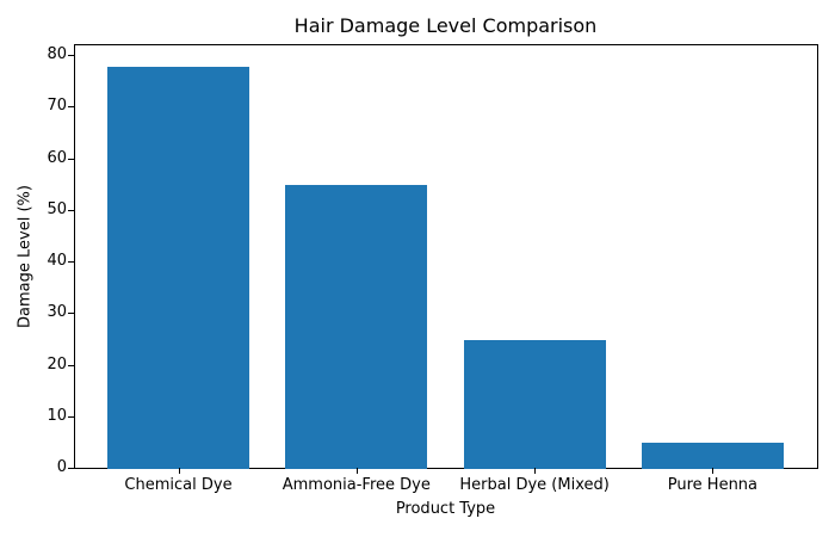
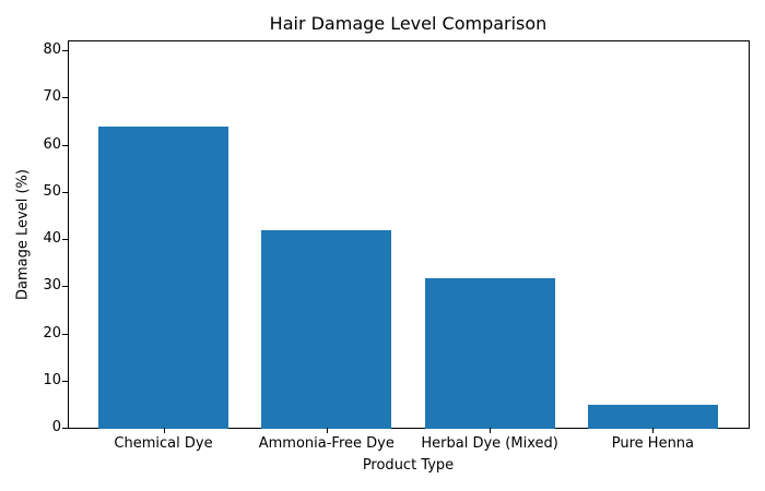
Chemical Dye: 78 -> 64
Ammonia-Free Dye: 55 -> 42
Herbal Dye (Mixed): 25 -> 32
